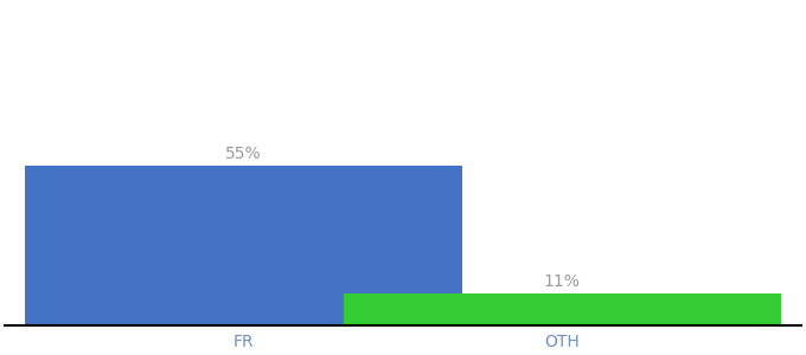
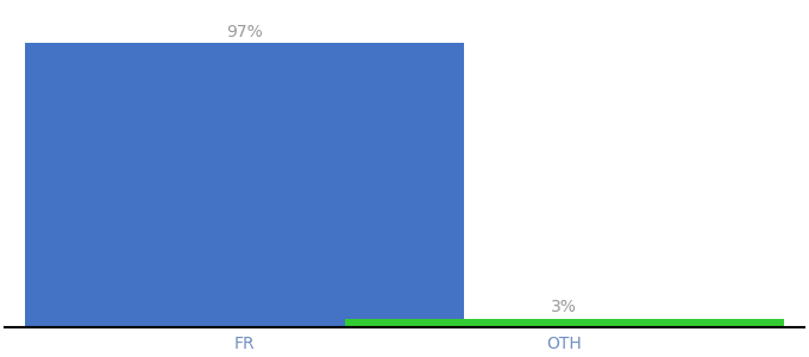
FR: 55% -> 97%
OTH: 11% -> 3%
